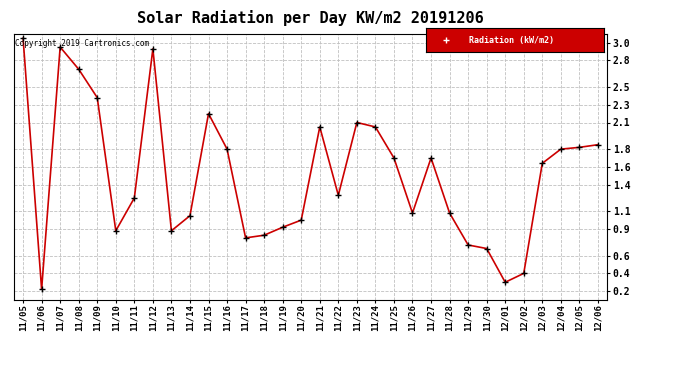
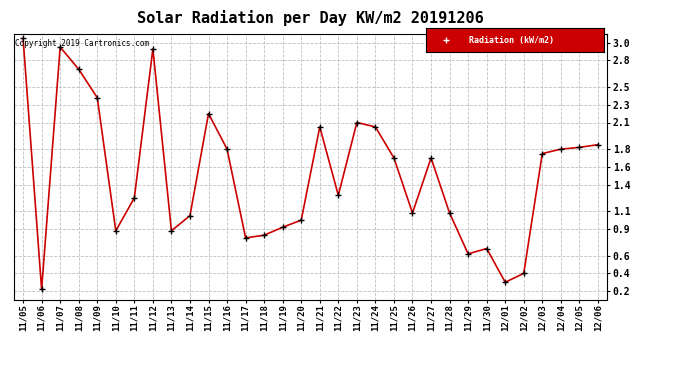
11/29: 0.72 -> 0.62
12/03: 1.64 -> 1.75
